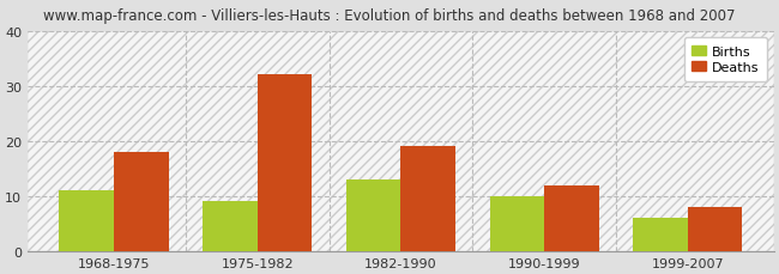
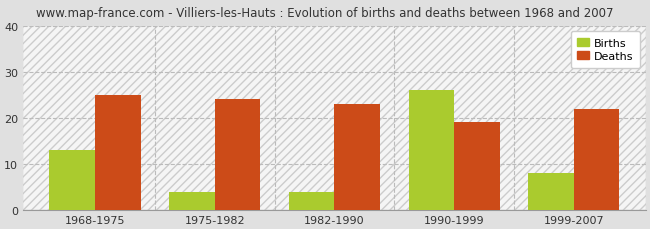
Births/1968-1975: 11 -> 13
Deaths/1968-1975: 18 -> 25
Births/1975-1982: 9 -> 4
Deaths/1975-1982: 32 -> 24
Births/1982-1990: 13 -> 4
Deaths/1982-1990: 19 -> 23
Births/1990-1999: 10 -> 26
Deaths/1990-1999: 12 -> 19
Births/1999-2007: 6 -> 8
Deaths/1999-2007: 8 -> 22
